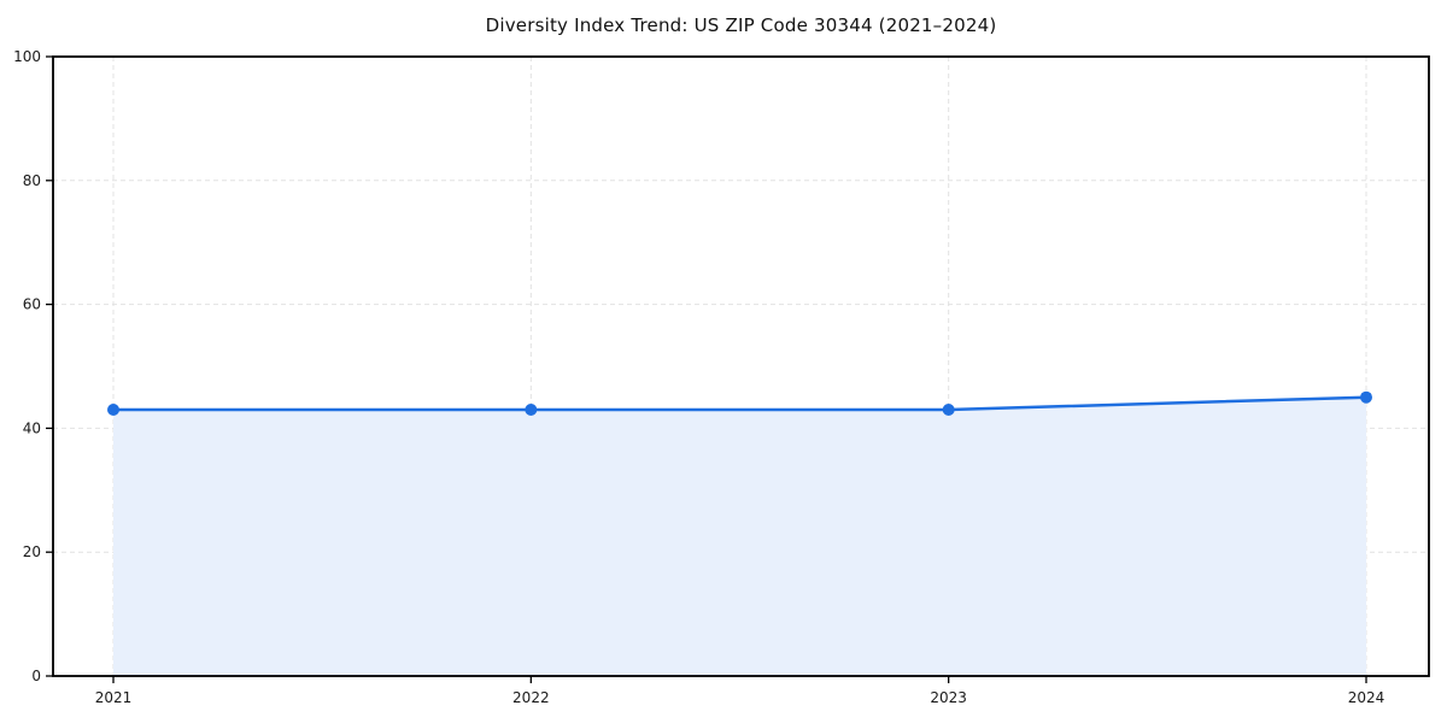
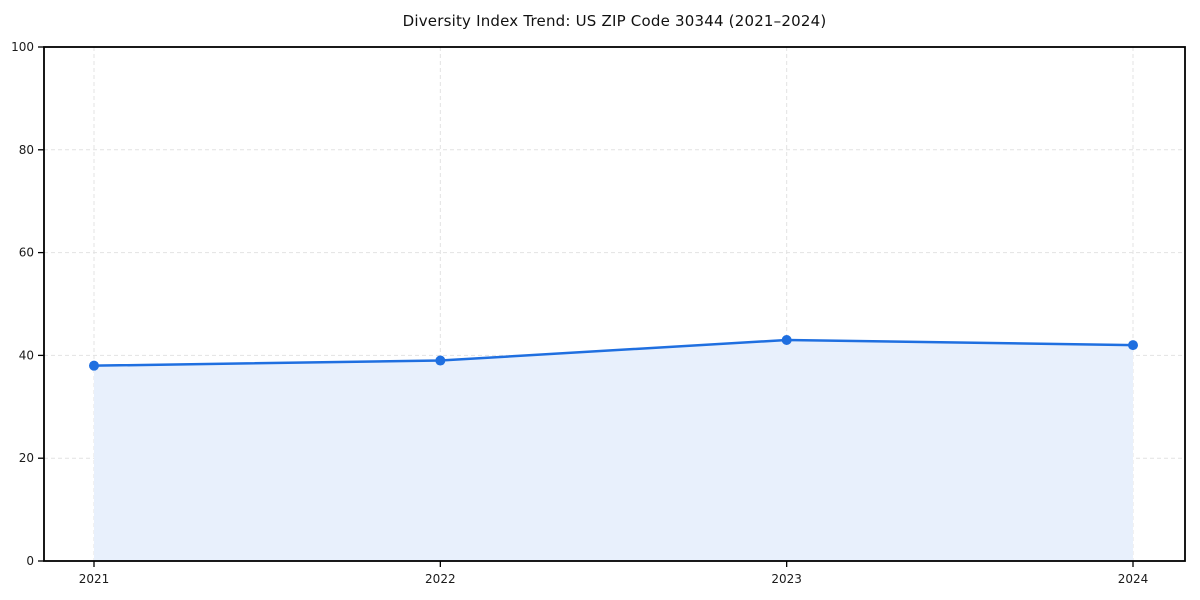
2021: 43 -> 38
2022: 43 -> 39
2024: 45 -> 42
